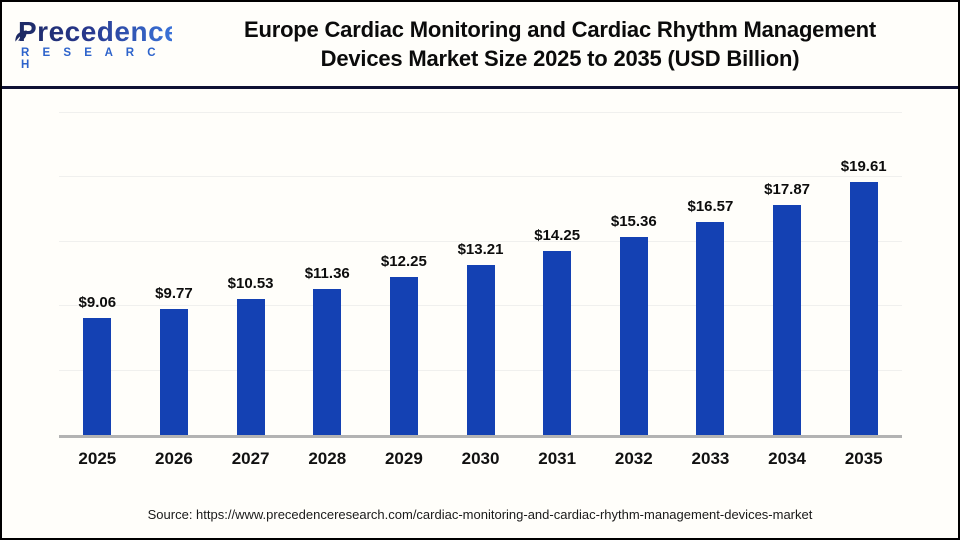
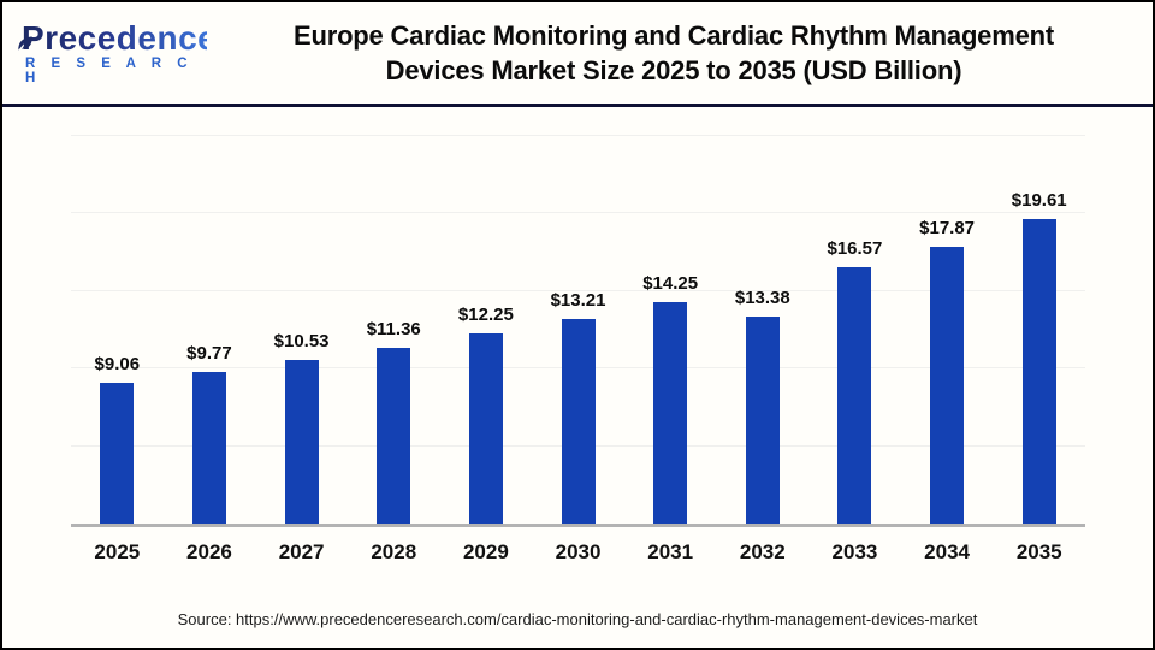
2032: $15.36 -> $13.38
